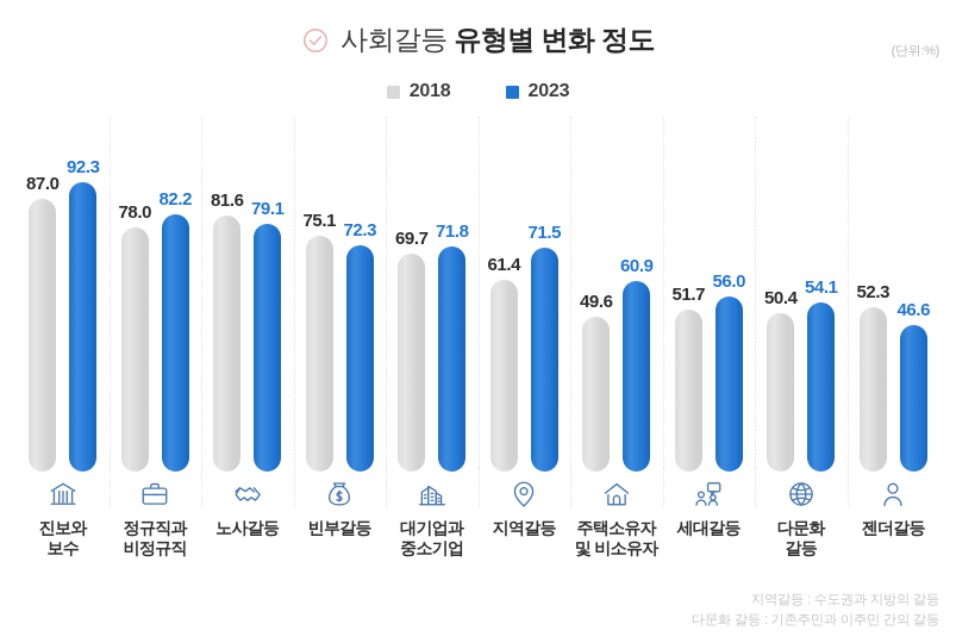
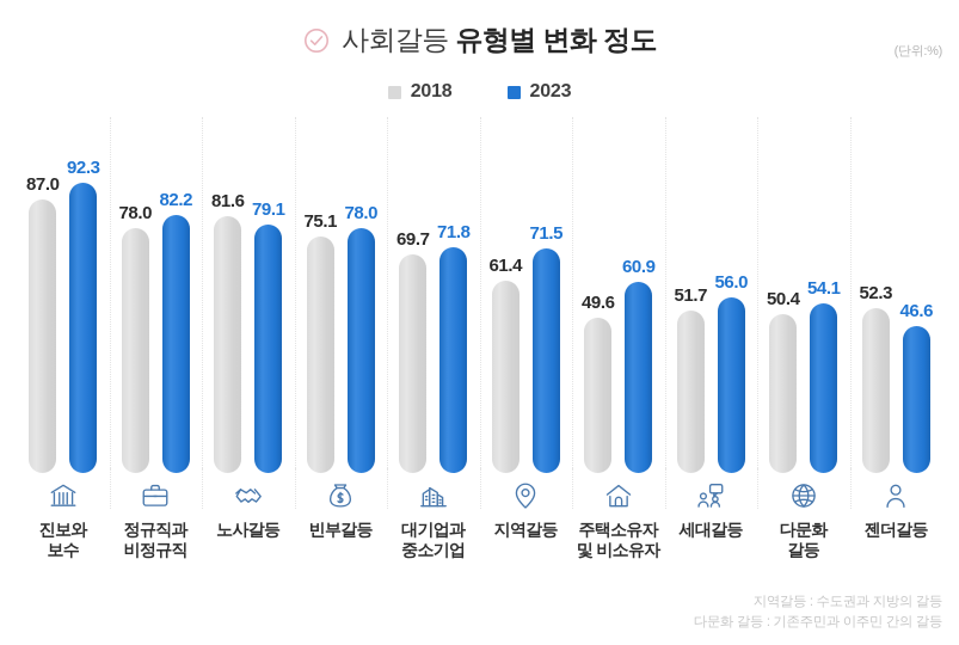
2023/빈부갈등: 72.3 -> 78.0
